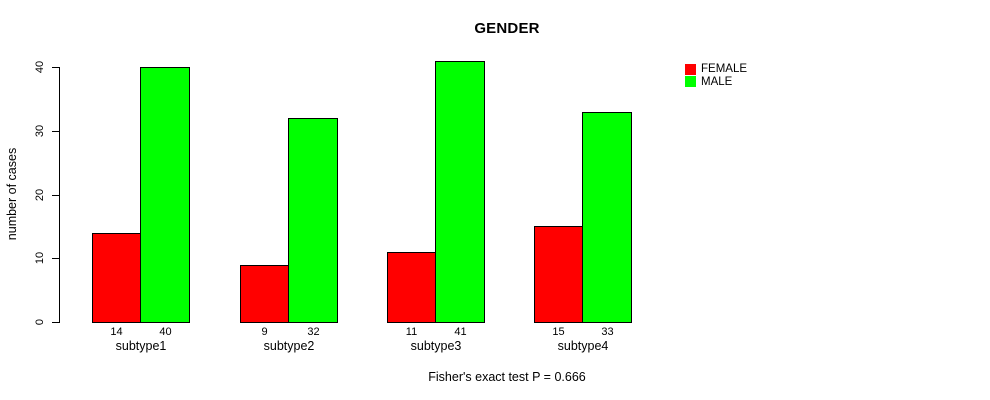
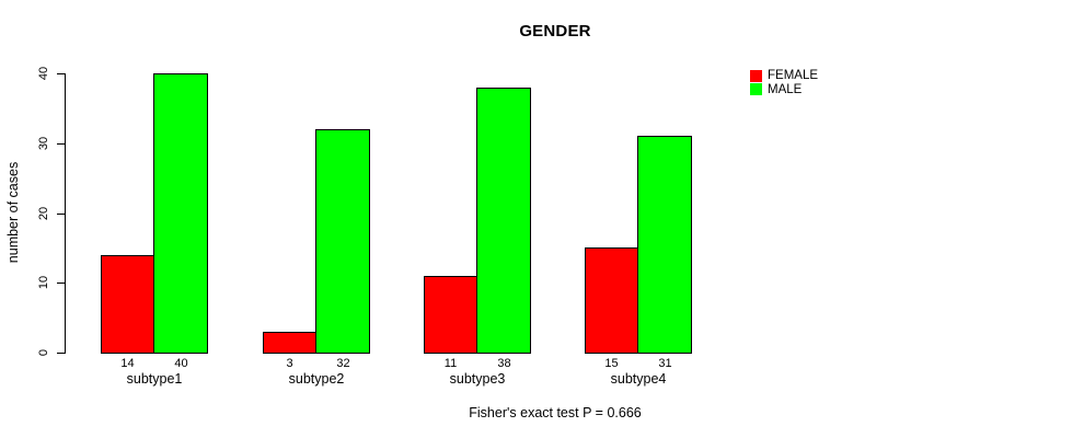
FEMALE/subtype2: 9 -> 3
MALE/subtype3: 41 -> 38
MALE/subtype4: 33 -> 31
